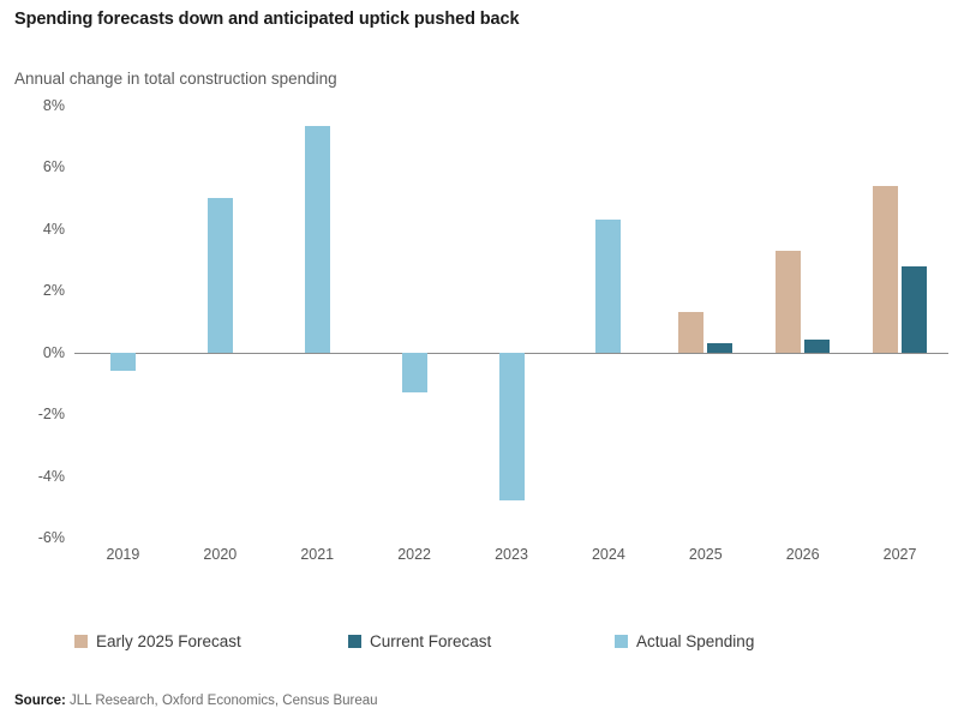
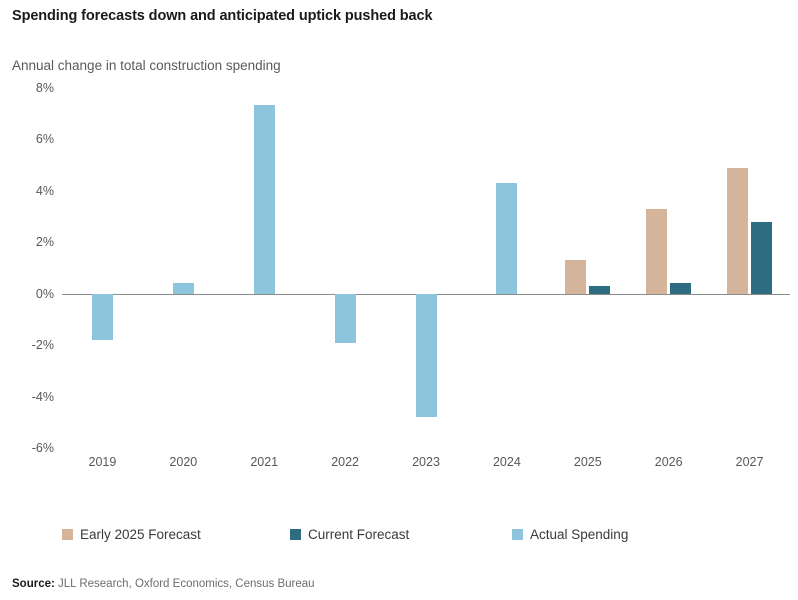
Actual Spending/2019: -0.6% -> -1.8%
Actual Spending/2020: 5.0% -> 0.4%
Actual Spending/2022: -1.3% -> -1.9%
Early 2025 Forecast/2027: 5.4% -> 4.9%
